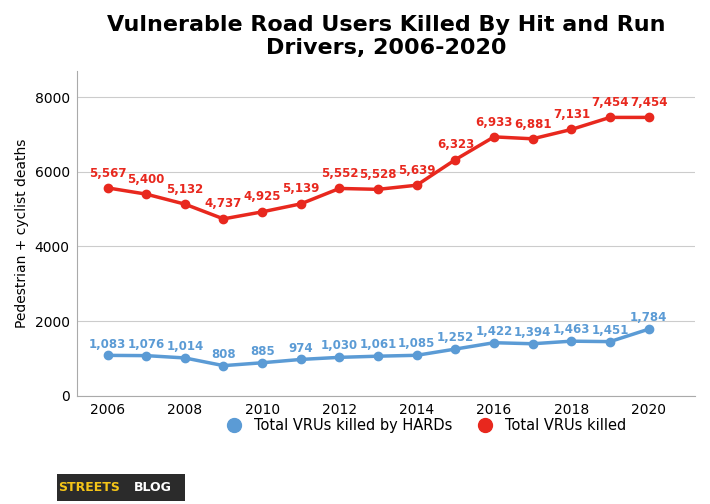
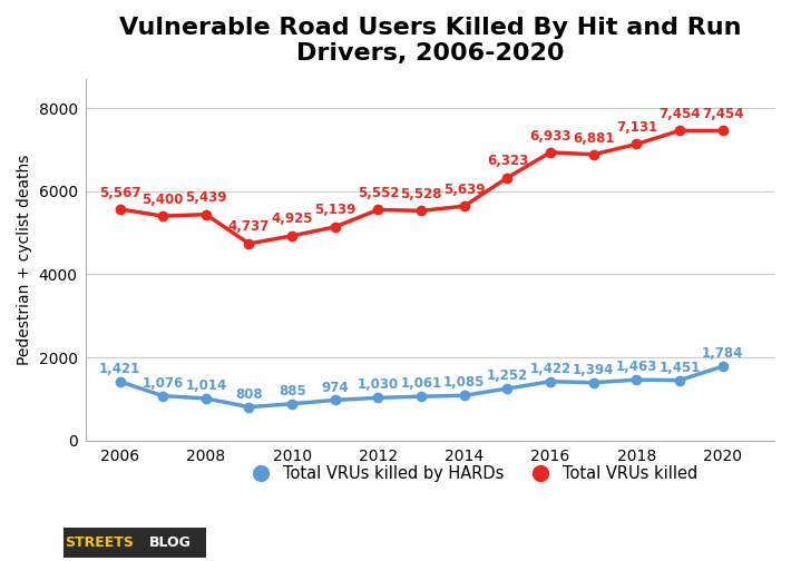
Total VRUs killed by HARDs/2006: 1,083 -> 1,421
Total VRUs killed/2008: 5,132 -> 5,439
